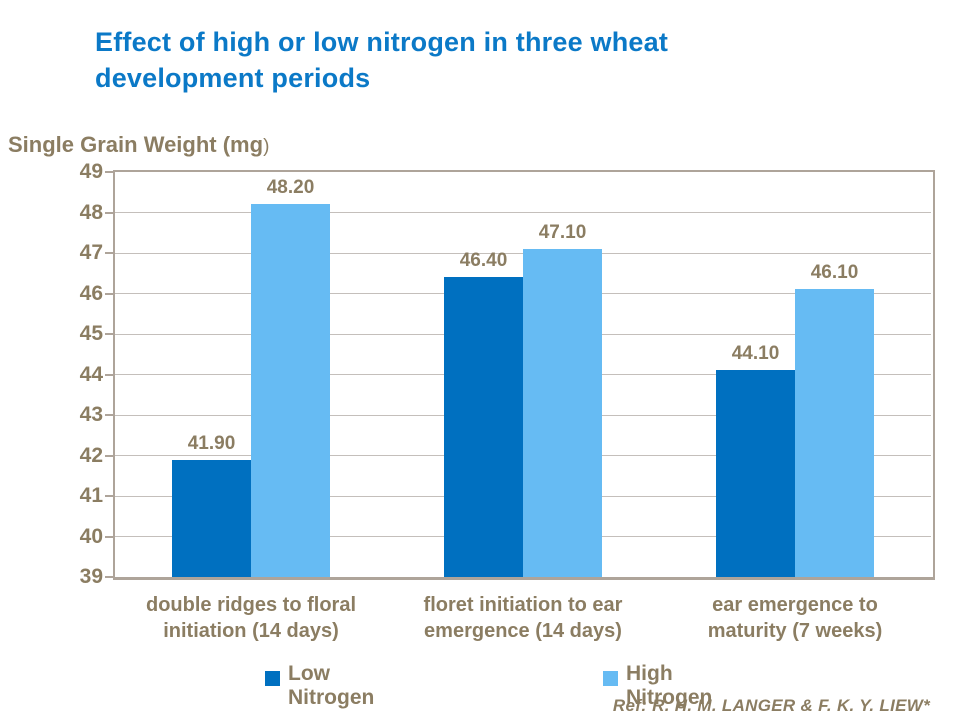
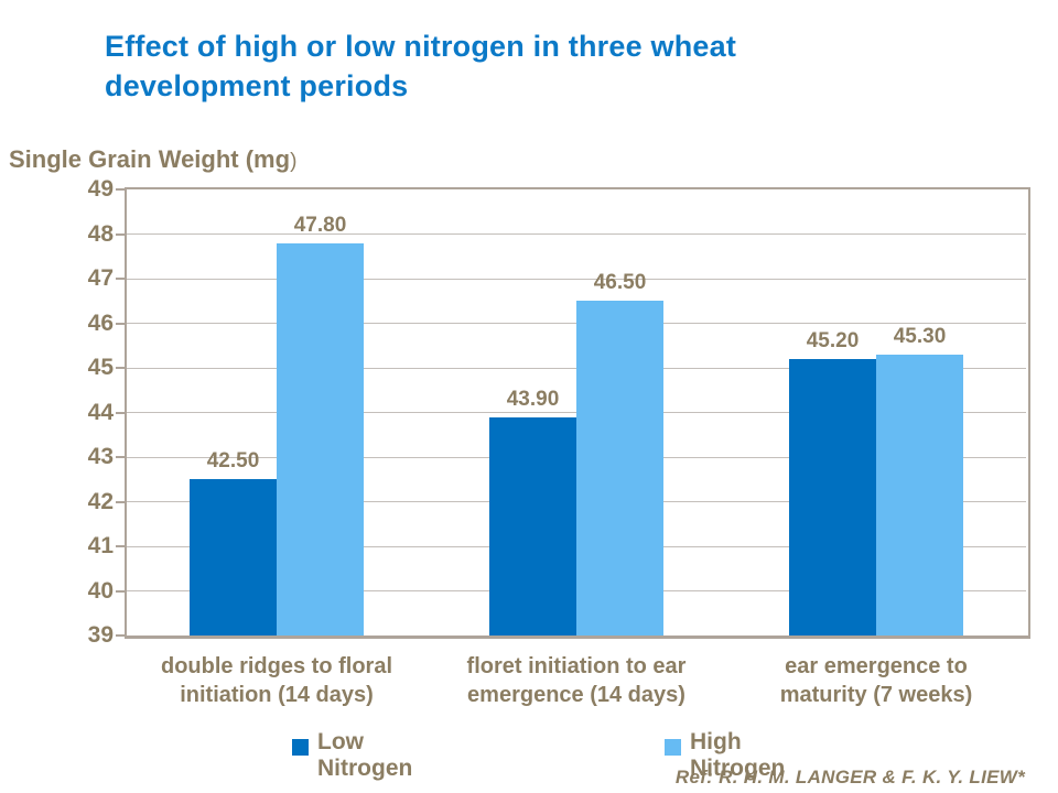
Low Nitrogen/double ridges to floral initiation (14 days): 41.90 -> 42.50
High Nitrogen/double ridges to floral initiation (14 days): 48.20 -> 47.80
Low Nitrogen/floret initiation to ear emergence (14 days): 46.40 -> 43.90
High Nitrogen/floret initiation to ear emergence (14 days): 47.10 -> 46.50
Low Nitrogen/ear emergence to maturity (7 weeks): 44.10 -> 45.20
High Nitrogen/ear emergence to maturity (7 weeks): 46.10 -> 45.30
